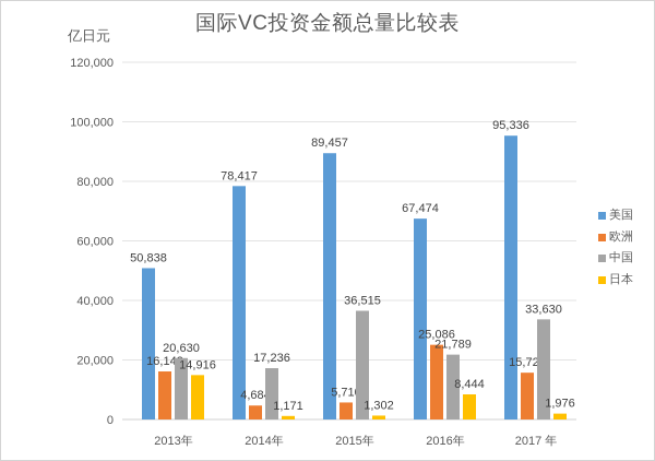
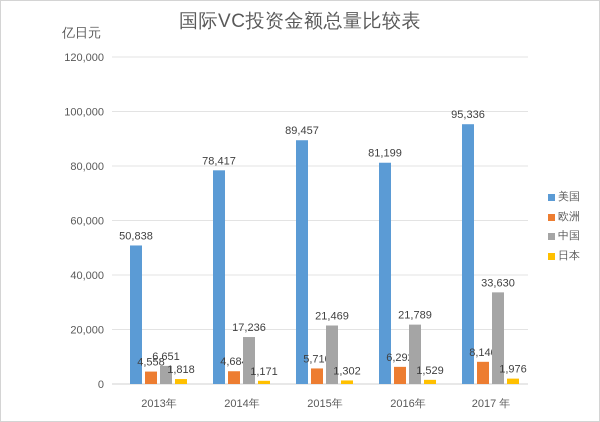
欧洲/2013年: 16,142 -> 4,558
中国/2013年: 20,630 -> 6,651
日本/2013年: 14,916 -> 1,818
中国/2015年: 36,515 -> 21,469
美国/2016年: 67,474 -> 81,199
欧洲/2016年: 25,086 -> 6,292
日本/2016年: 8,444 -> 1,529
欧洲/2017 年: 15,720 -> 8,140
